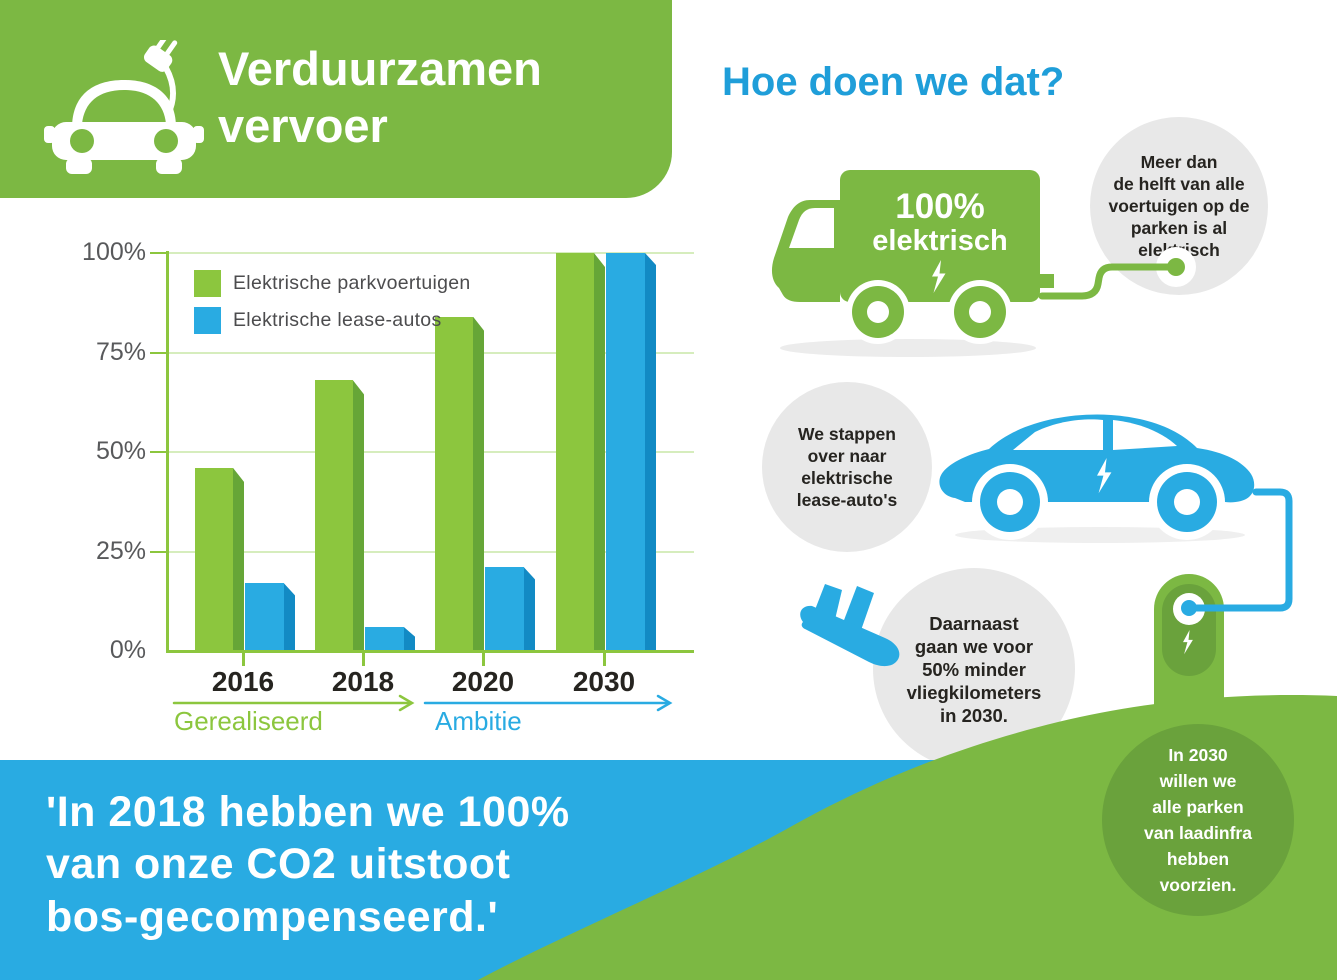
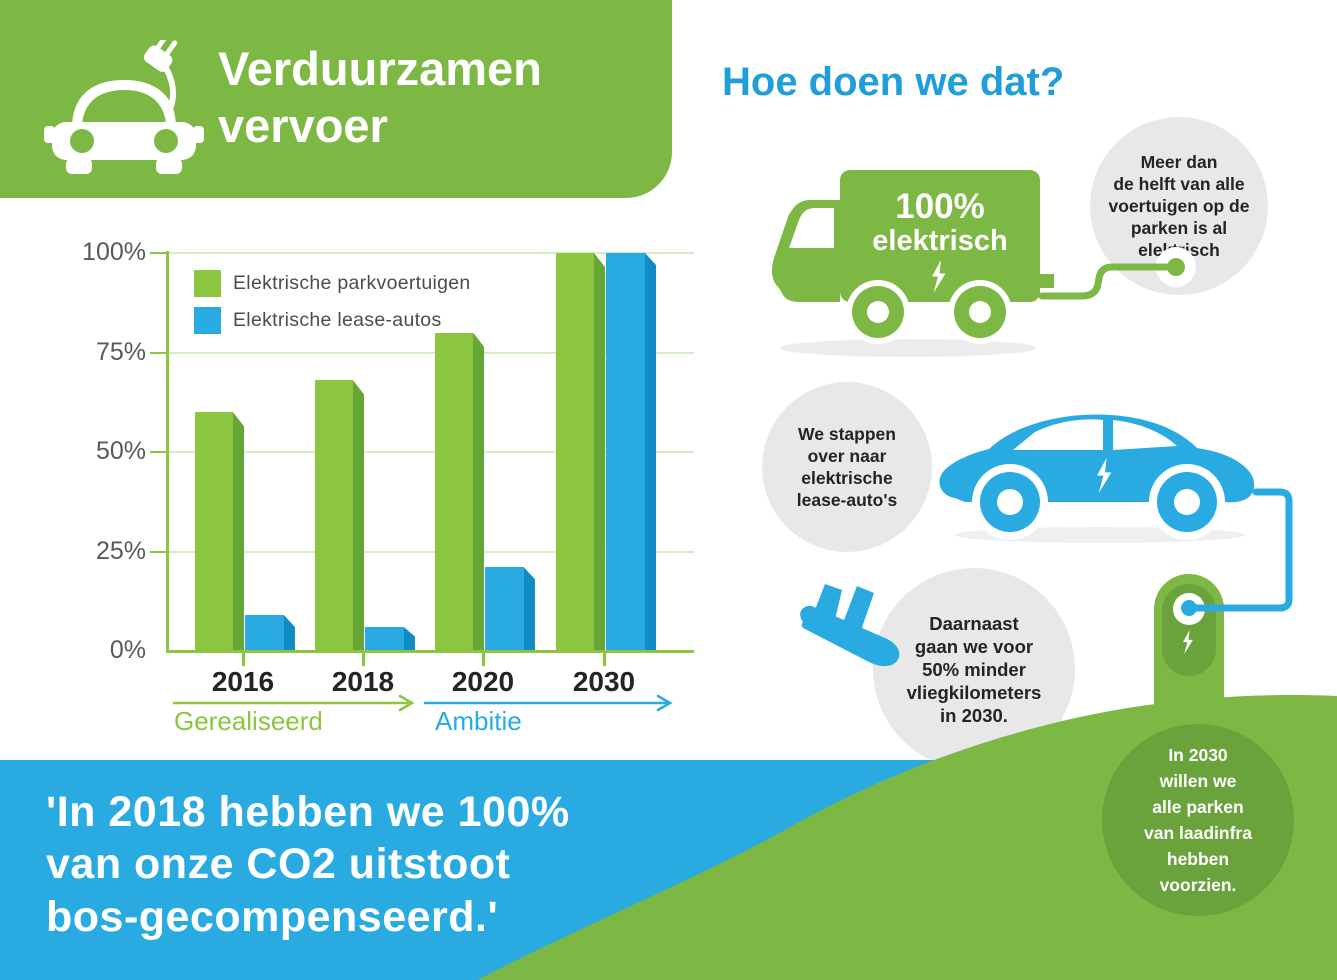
Elektrische parkvoertuigen/2016: 46% -> 60%
Elektrische lease-autos/2016: 17% -> 9%
Elektrische parkvoertuigen/2020: 84% -> 80%
